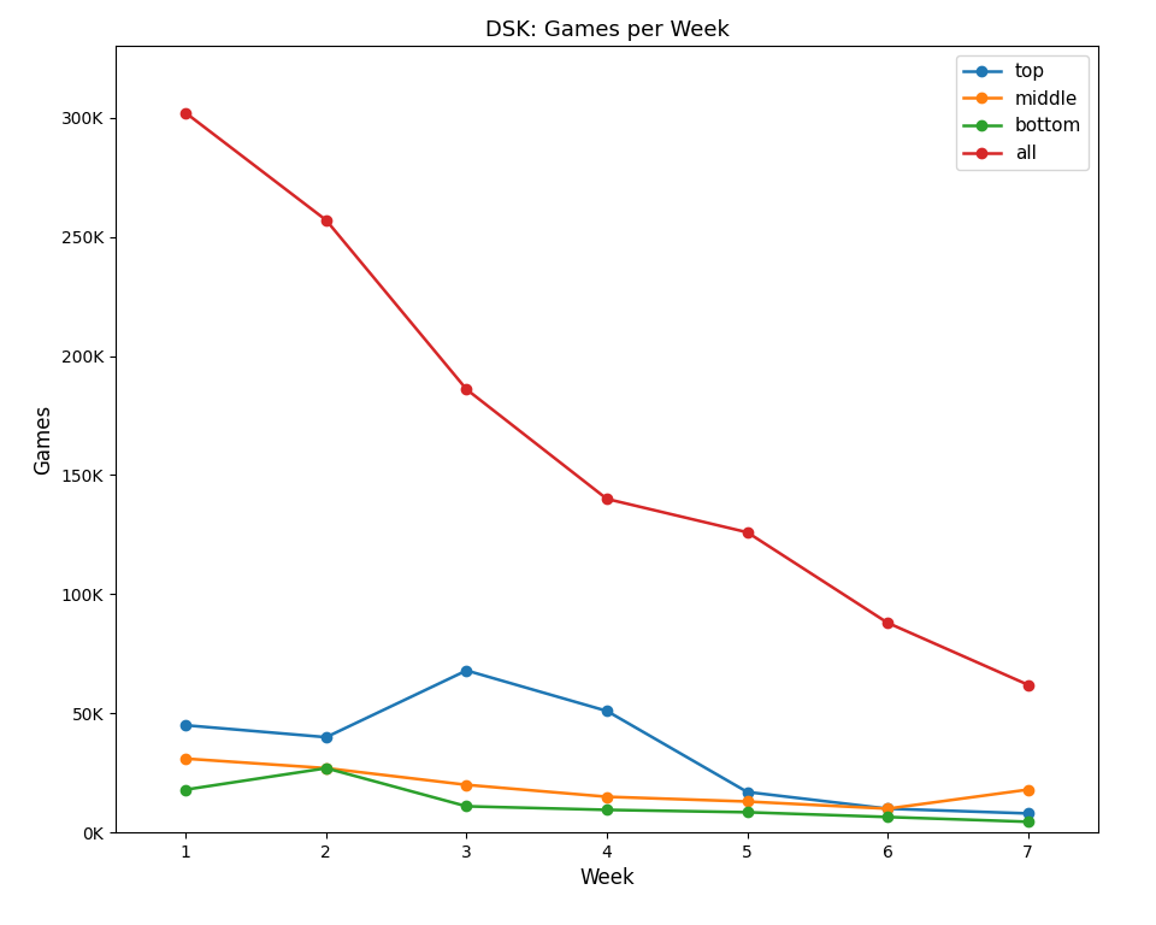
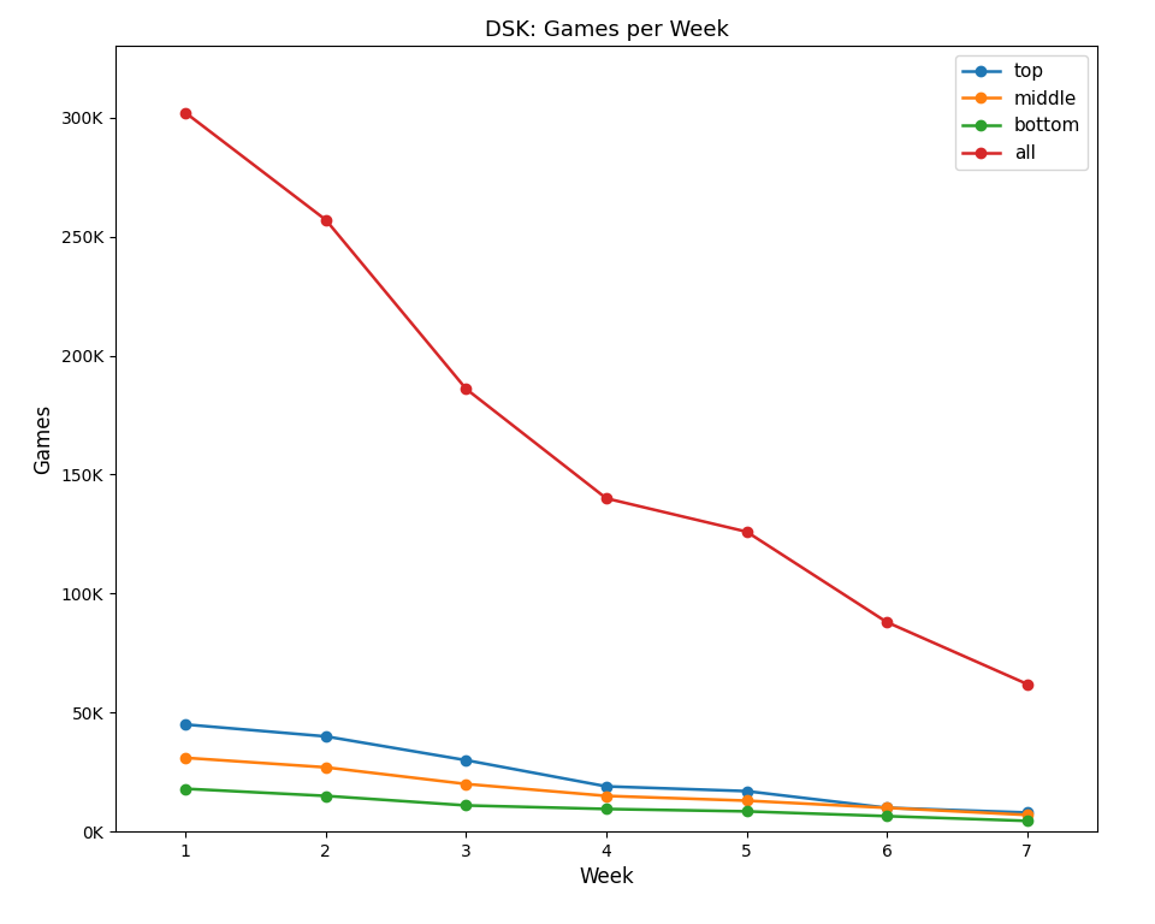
bottom/2: 27K -> 15K
top/3: 68K -> 30K
top/4: 51K -> 19K
middle/7: 18K -> 7K
